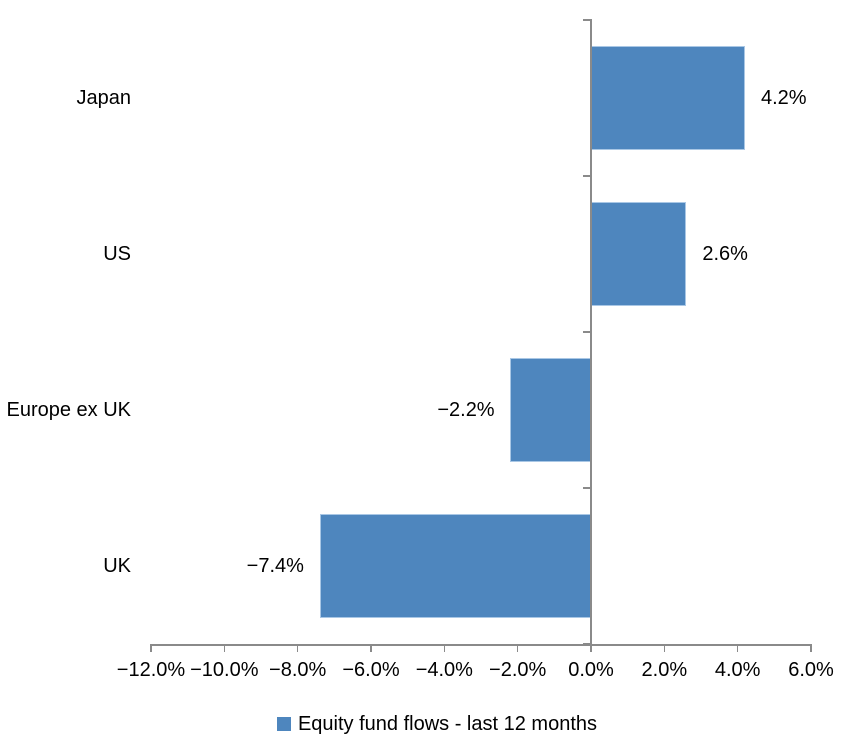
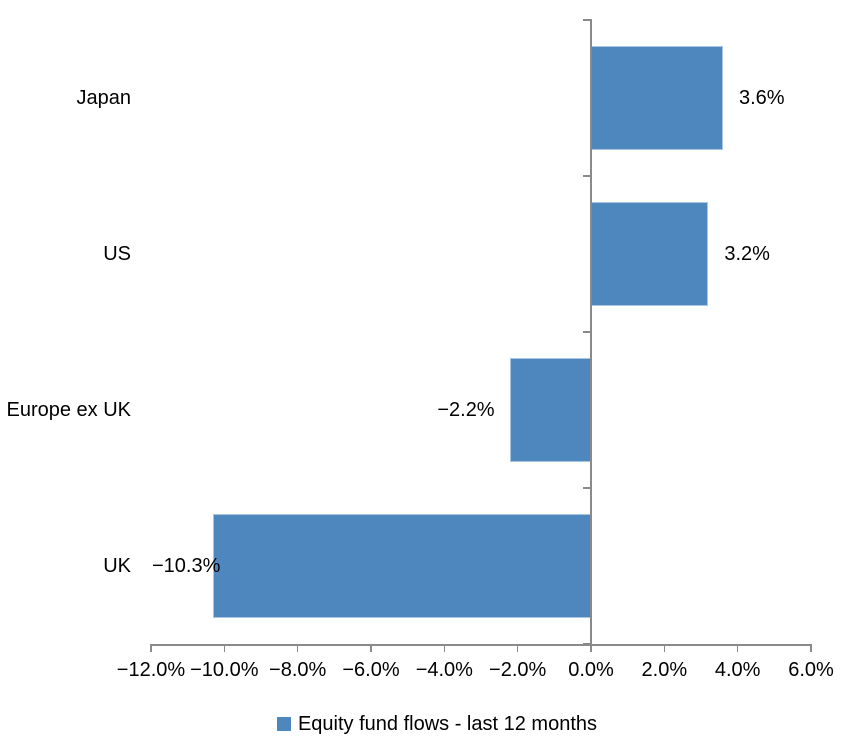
Japan: 4.2% -> 3.6%
US: 2.6% -> 3.2%
UK: −7.4% -> −10.3%
